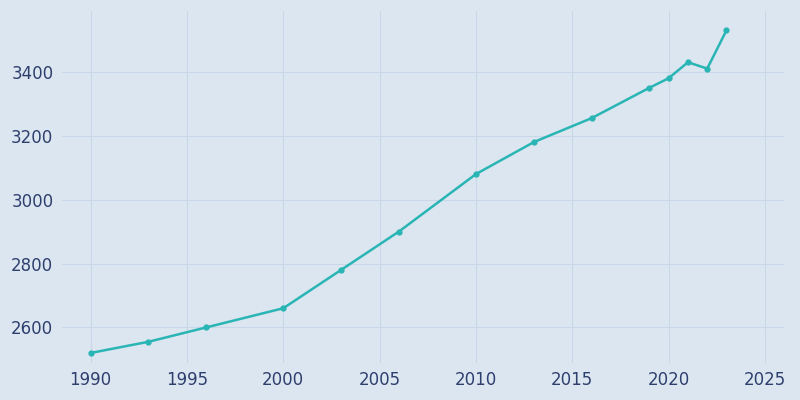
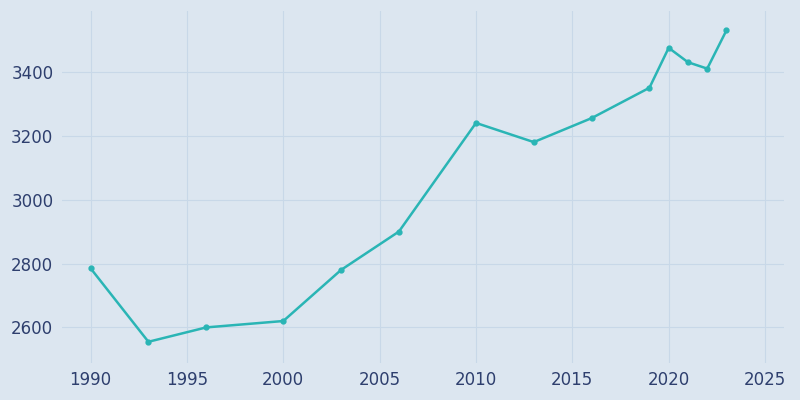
1990: 2520 -> 2785
2000: 2660 -> 2620
2010: 3080 -> 3240
2020: 3380 -> 3475
